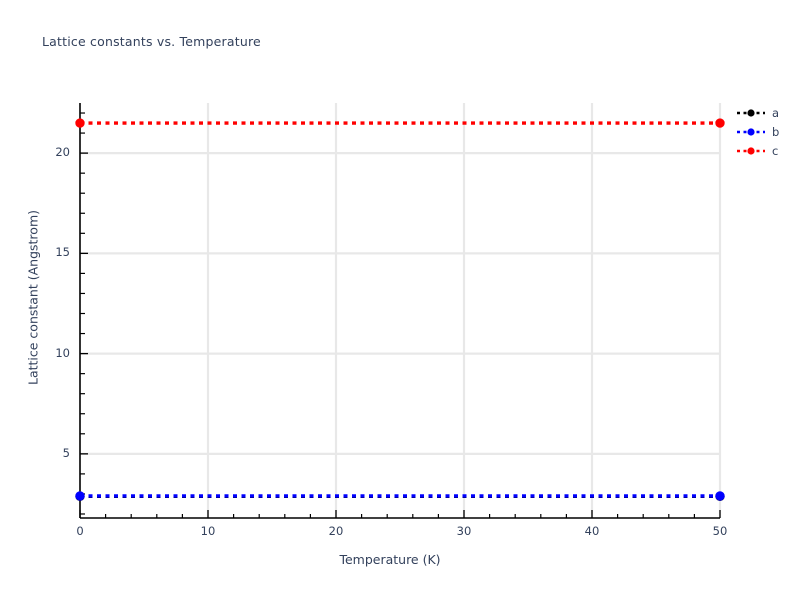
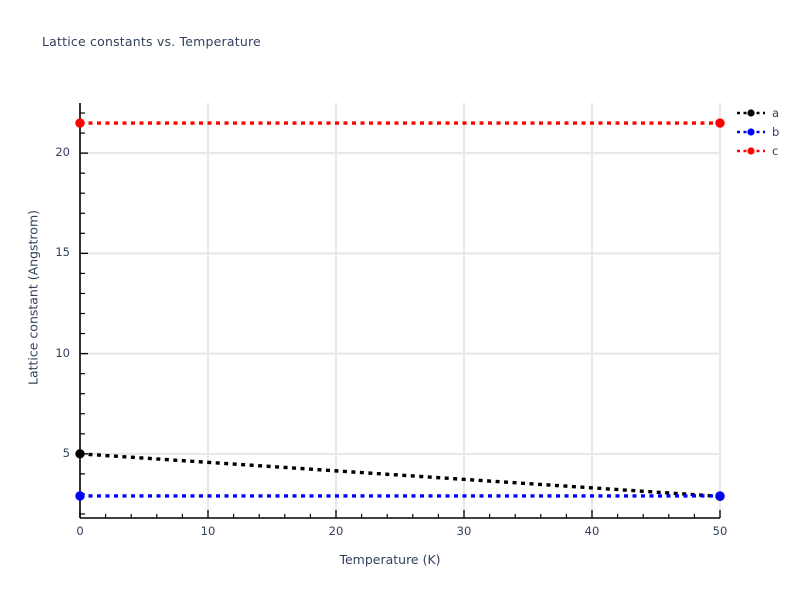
a/0: 2.9 -> 5.0
